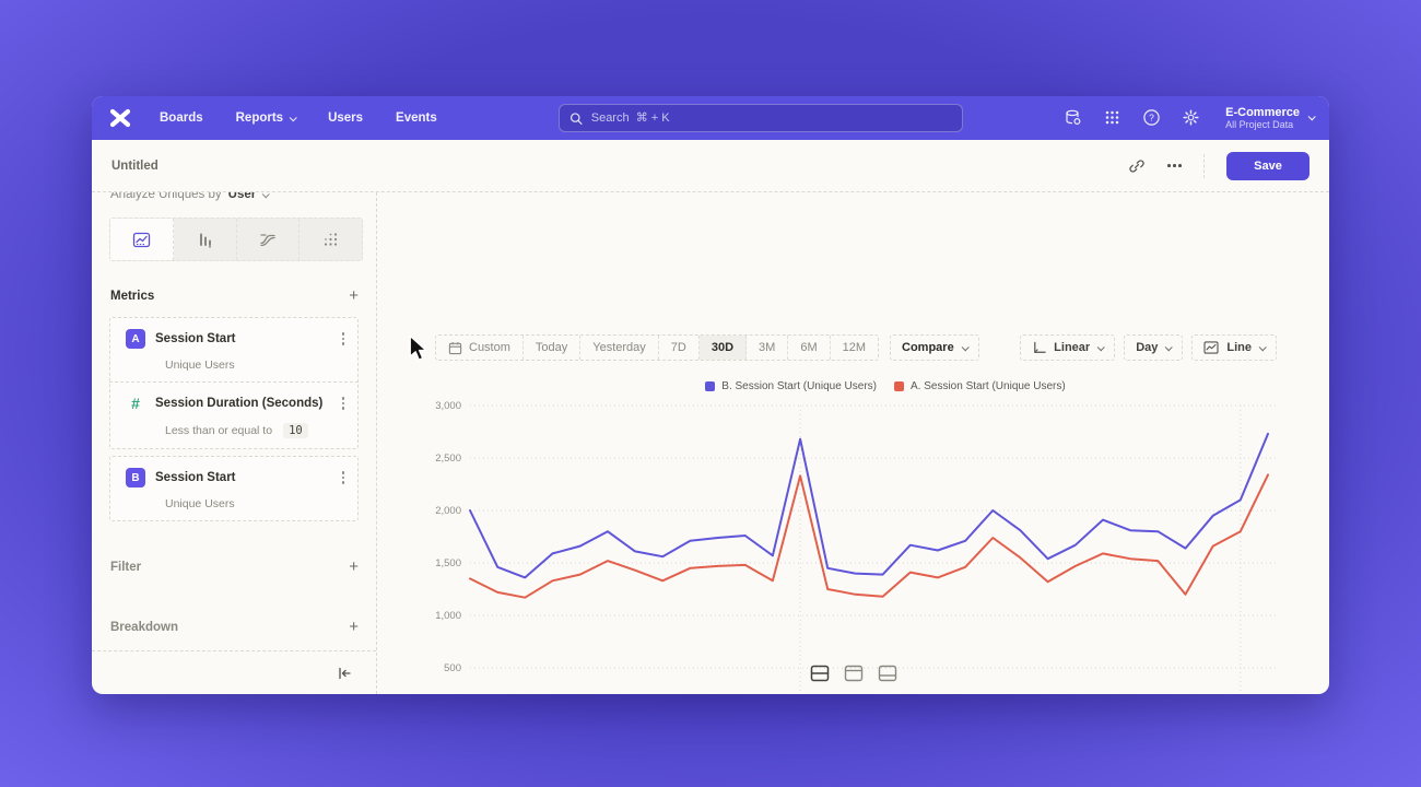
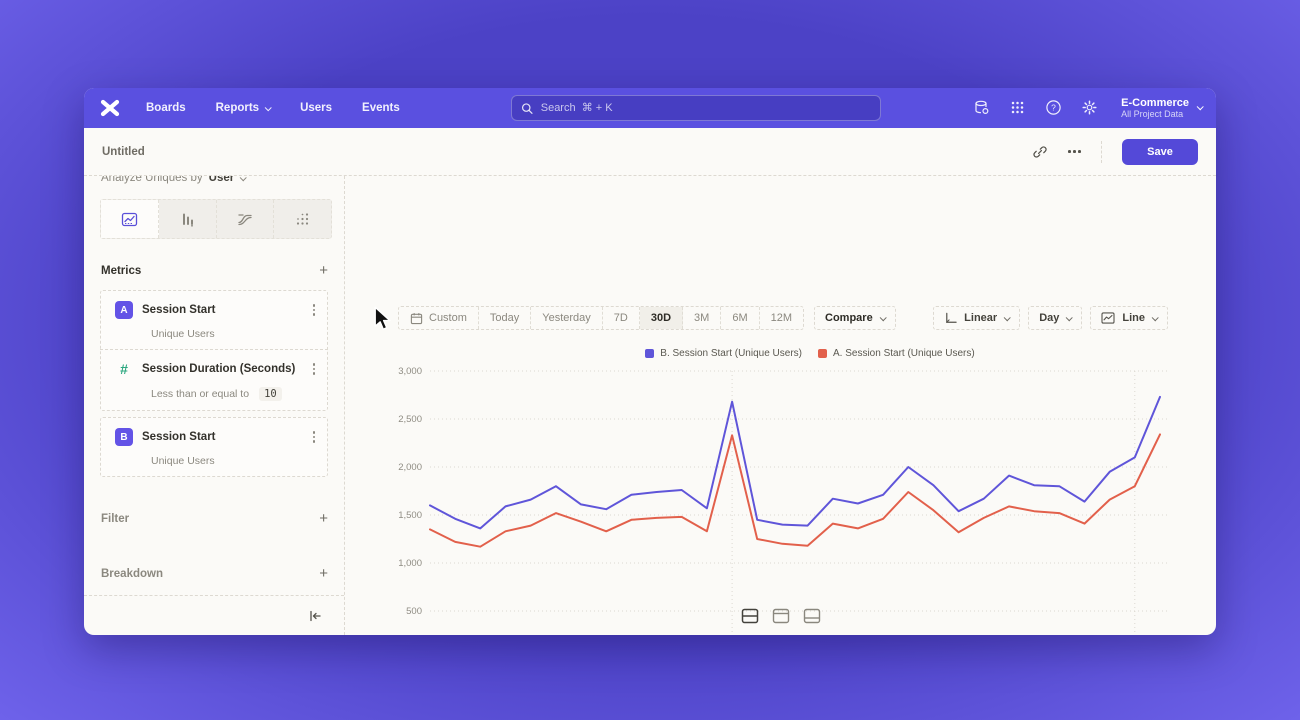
B. Session Start (Unique Users)/May 2: 2000 -> 1600
A. Session Start (Unique Users)/May 28: 1200 -> 1400
